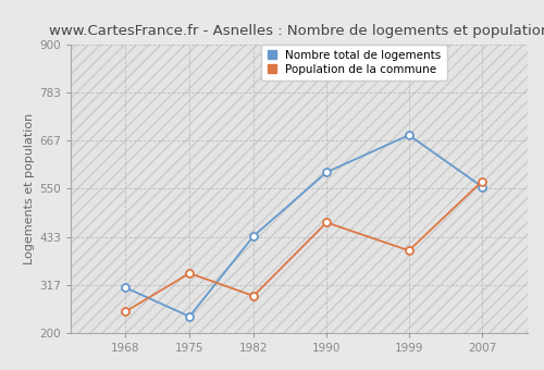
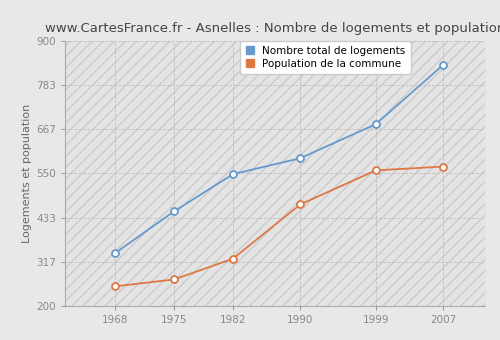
Nombre total de logements/1968: 310 -> 340
Nombre total de logements/1975: 240 -> 450
Population de la commune/1975: 345 -> 270
Nombre total de logements/1982: 435 -> 548
Population de la commune/1982: 290 -> 325
Population de la commune/1999: 400 -> 558
Nombre total de logements/2007: 555 -> 836
